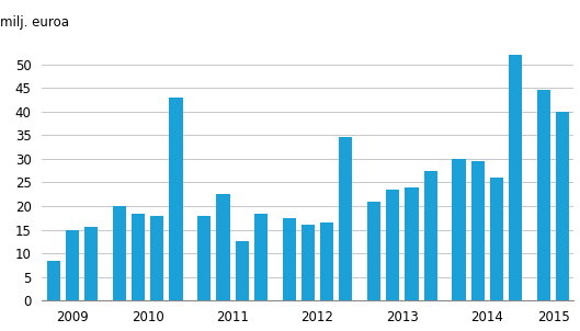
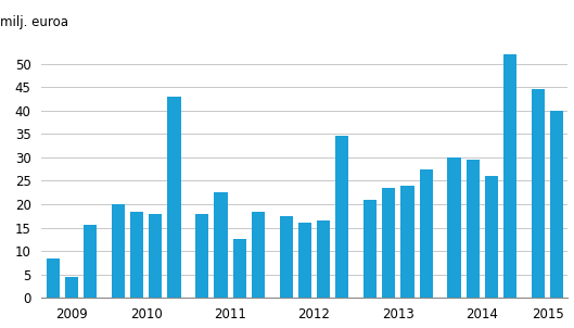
2009: 15.0 -> 4.5
